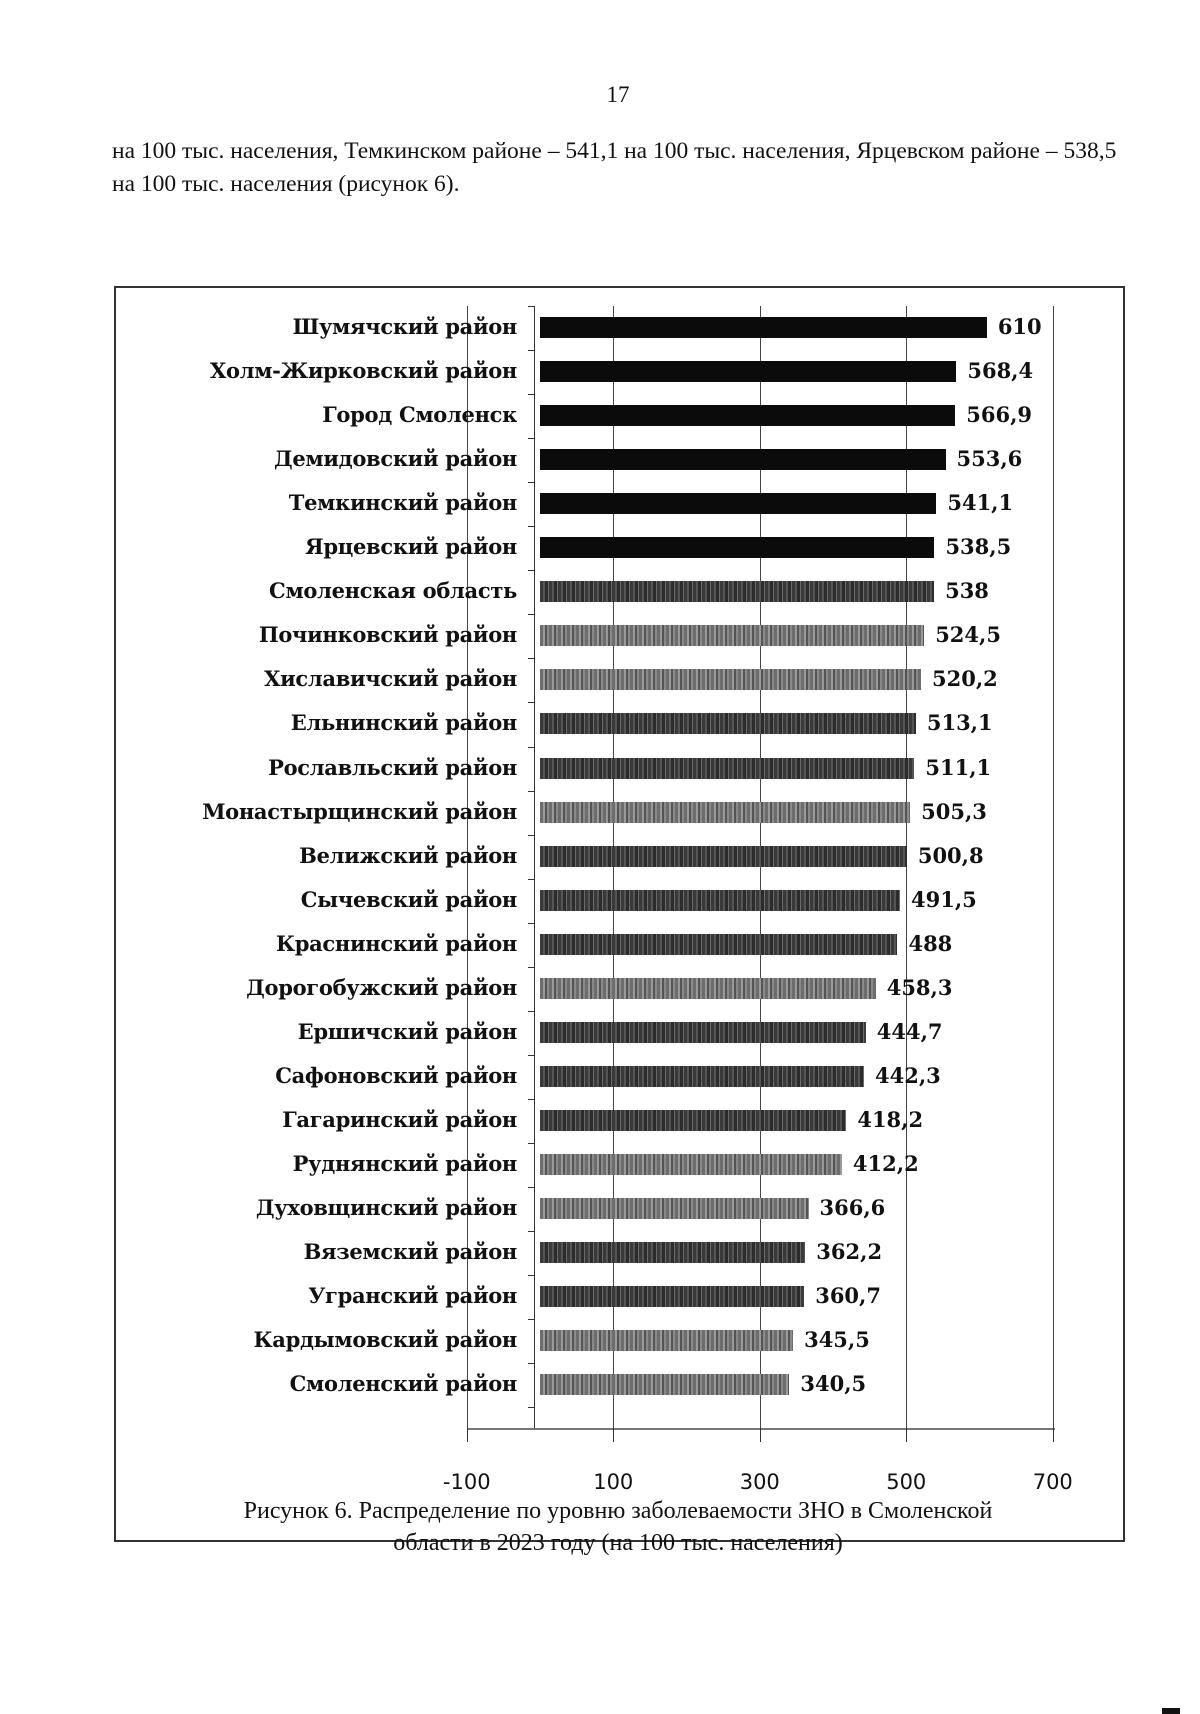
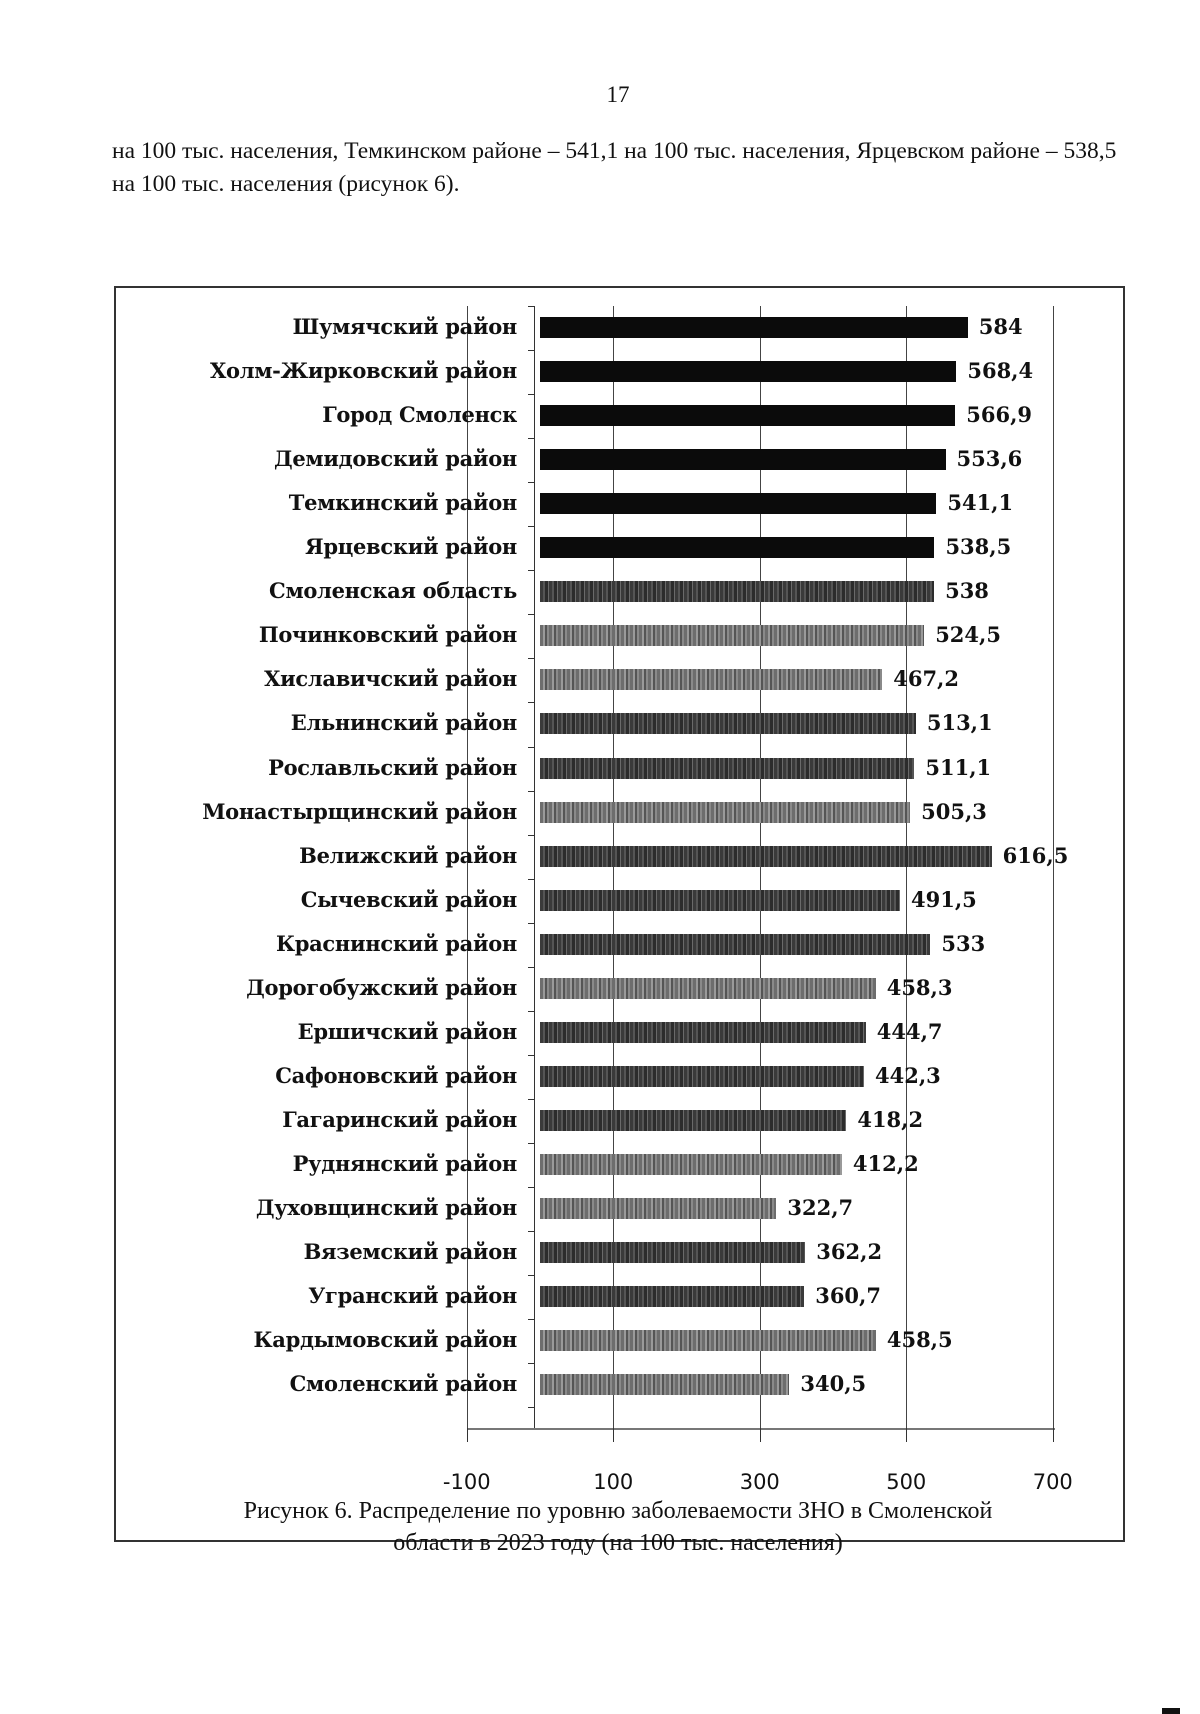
Шумячский район: 610 -> 584
Хиславичский район: 520,2 -> 467,2
Велижский район: 500,8 -> 616,5
Краснинский район: 488 -> 533
Духовщинский район: 366,6 -> 322,7
Кардымовский район: 345,5 -> 458,5
